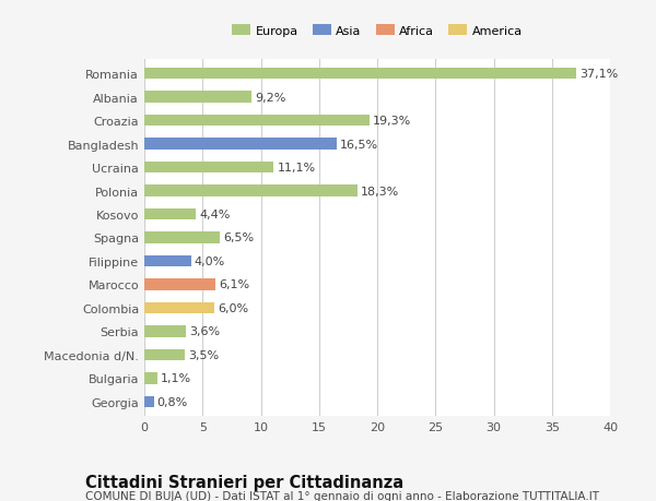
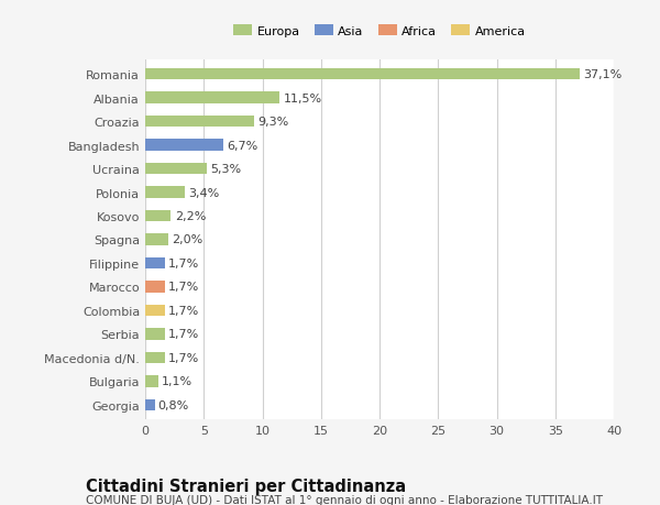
Albania: 9,2% -> 11,5%
Croazia: 19,3% -> 9,3%
Bangladesh: 16,5% -> 6,7%
Ucraina: 11,1% -> 5,3%
Polonia: 18,3% -> 3,4%
Kosovo: 4,4% -> 2,2%
Spagna: 6,5% -> 2,0%
Filippine: 4,0% -> 1,7%
Marocco: 6,1% -> 1,7%
Colombia: 6,0% -> 1,7%
Serbia: 3,6% -> 1,7%
Macedonia d/N.: 3,5% -> 1,7%
